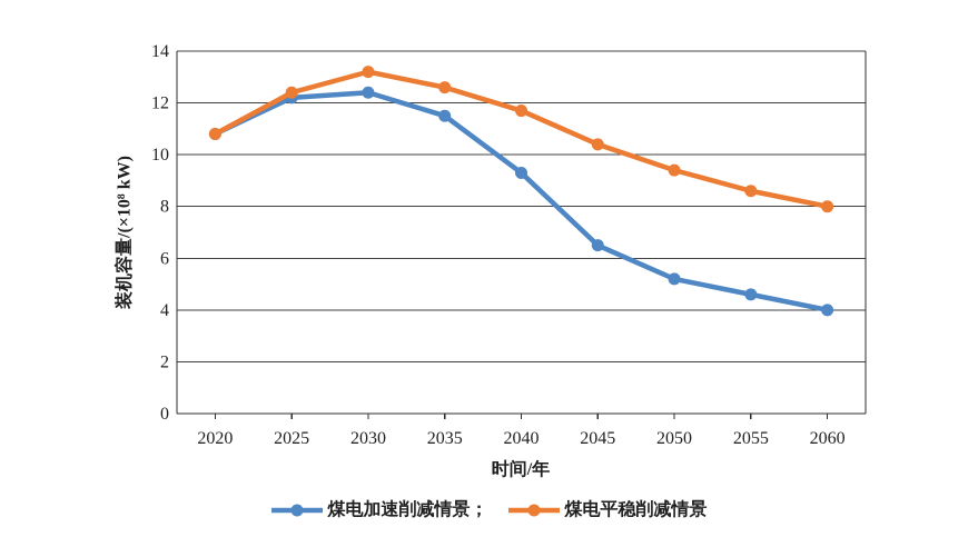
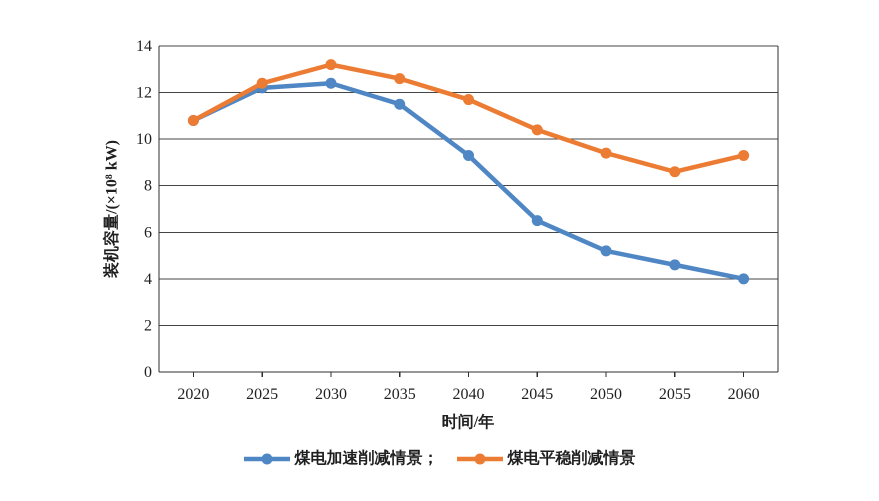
煤电平稳削减情景/2060: 8.0 -> 9.3
